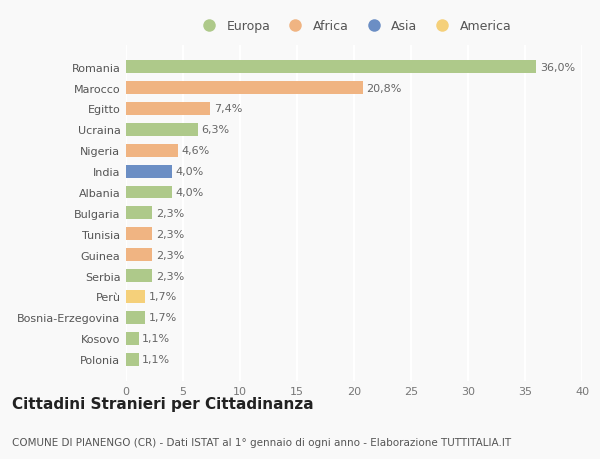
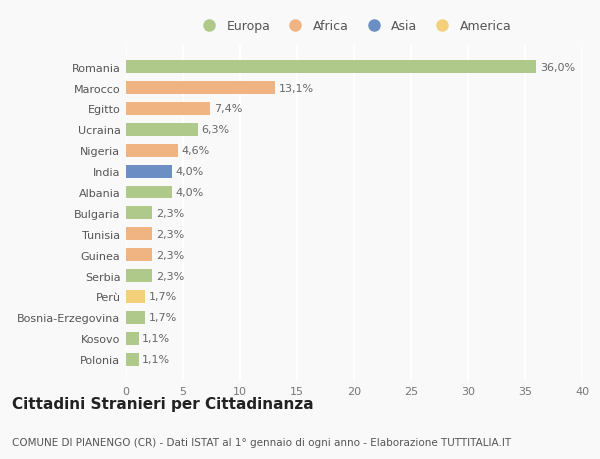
Marocco: 20,8% -> 13,1%
